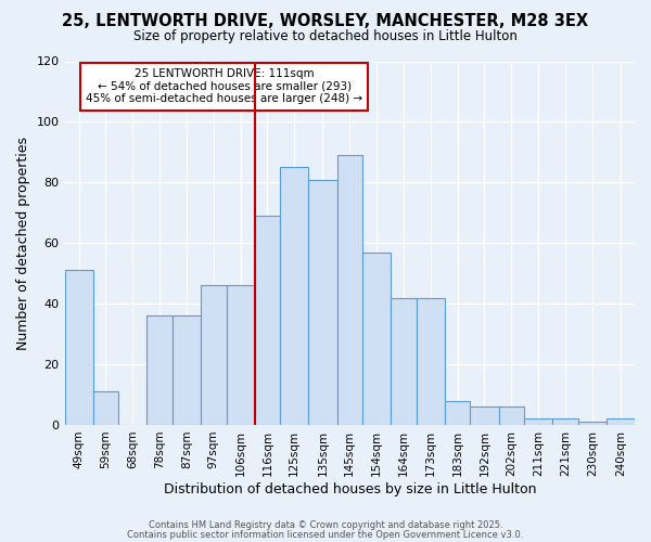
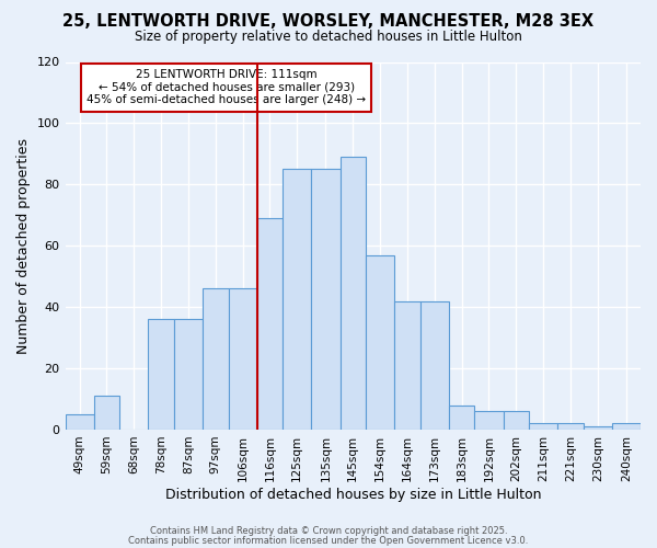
49sqm: 51 -> 5
135sqm: 81 -> 85
